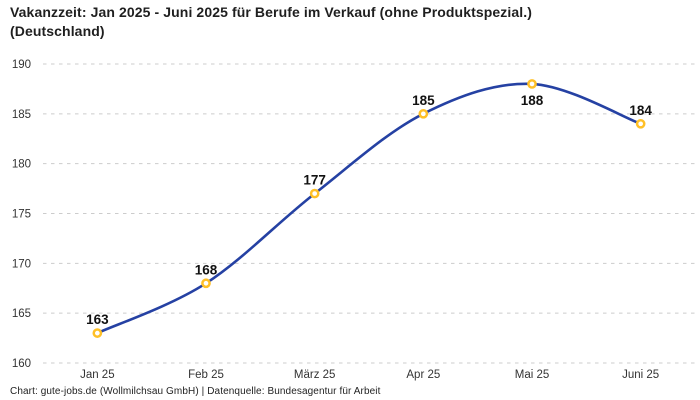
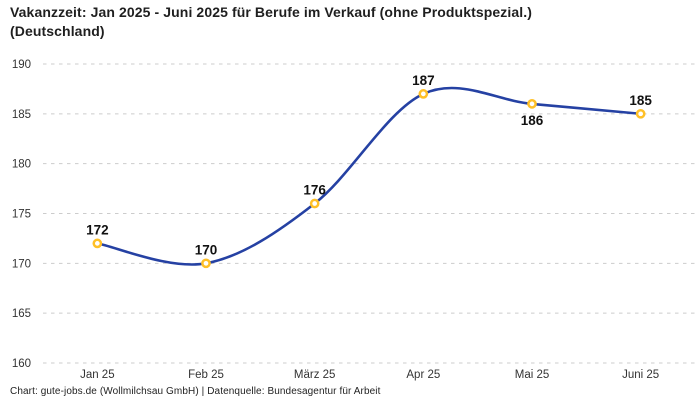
Jan 25: 163 -> 172
Feb 25: 168 -> 170
März 25: 177 -> 176
Apr 25: 185 -> 187
Mai 25: 188 -> 186
Juni 25: 184 -> 185
